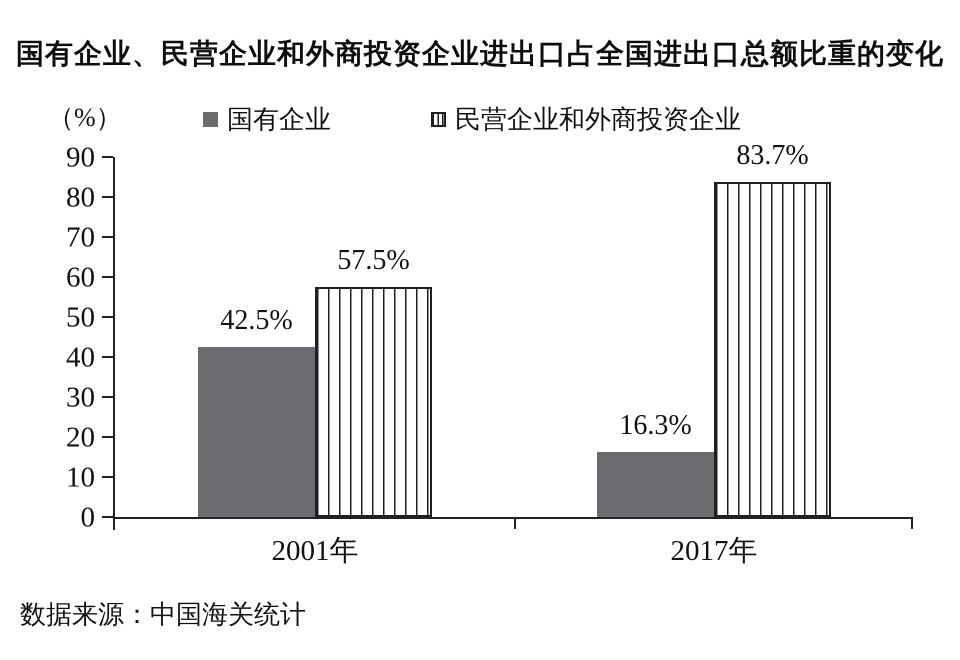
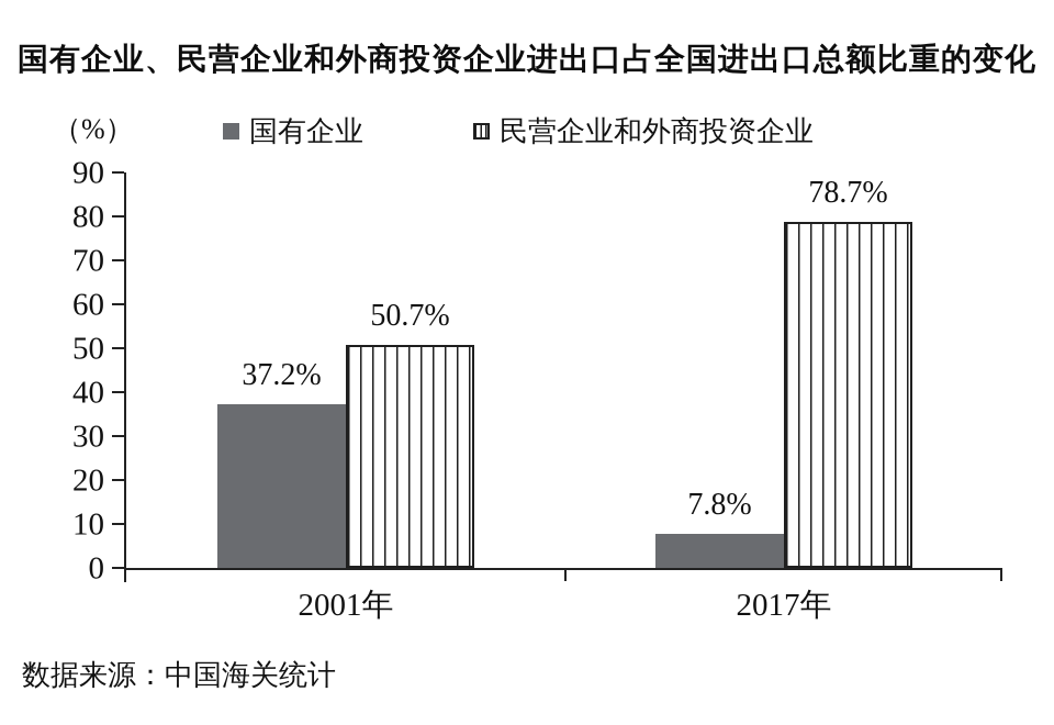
国有企业/2001年: 42.5% -> 37.2%
民营企业和外商投资企业/2001年: 57.5% -> 50.7%
国有企业/2017年: 16.3% -> 7.8%
民营企业和外商投资企业/2017年: 83.7% -> 78.7%
